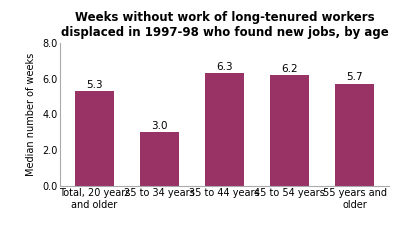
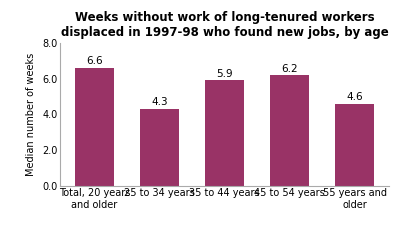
Total, 20 years and older: 5.3 -> 6.6
25 to 34 years: 3.0 -> 4.3
35 to 44 years: 6.3 -> 5.9
55 years and older: 5.7 -> 4.6
